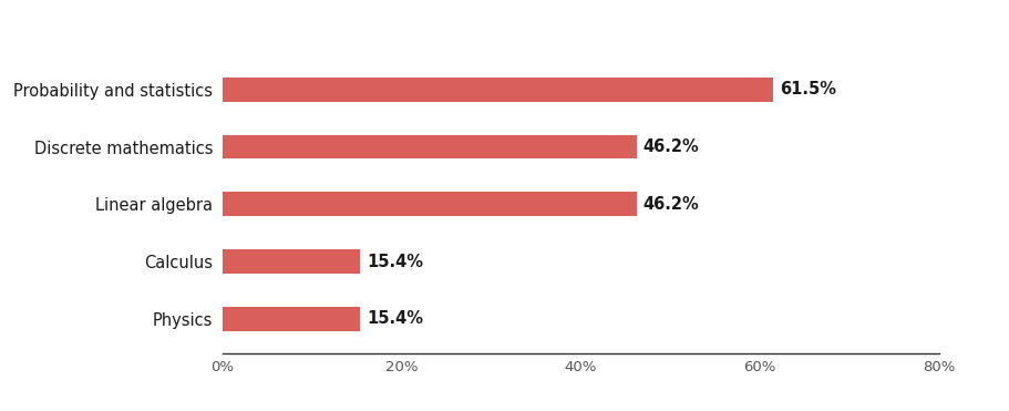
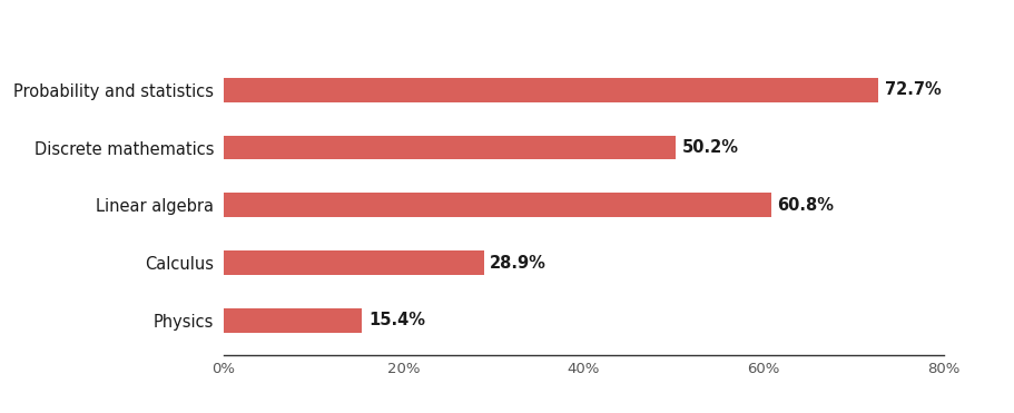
Probability and statistics: 61.5% -> 72.7%
Discrete mathematics: 46.2% -> 50.2%
Linear algebra: 46.2% -> 60.8%
Calculus: 15.4% -> 28.9%
